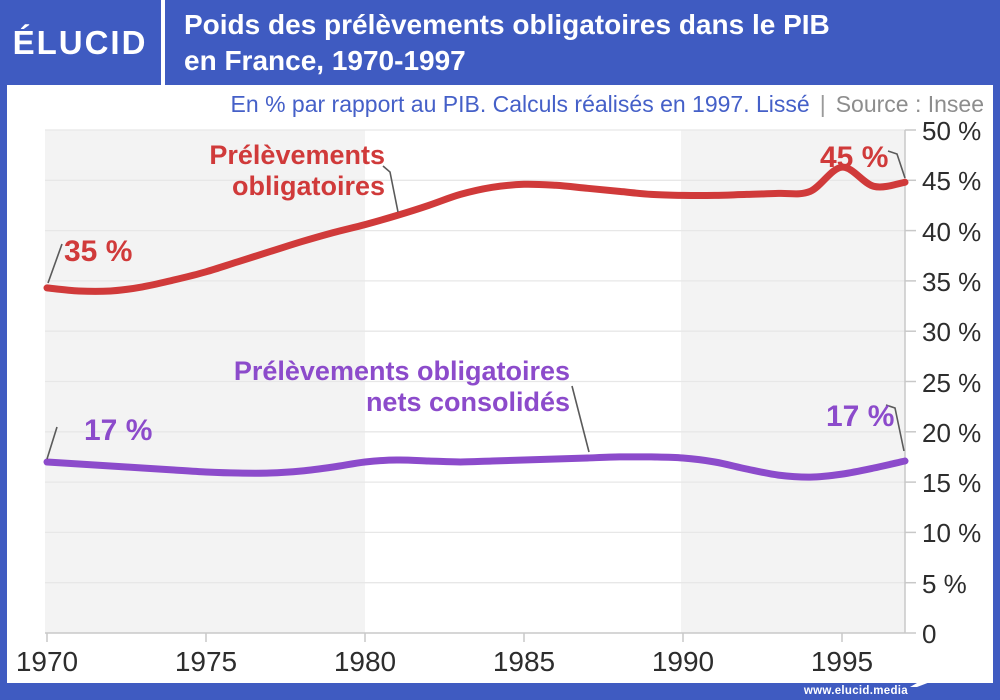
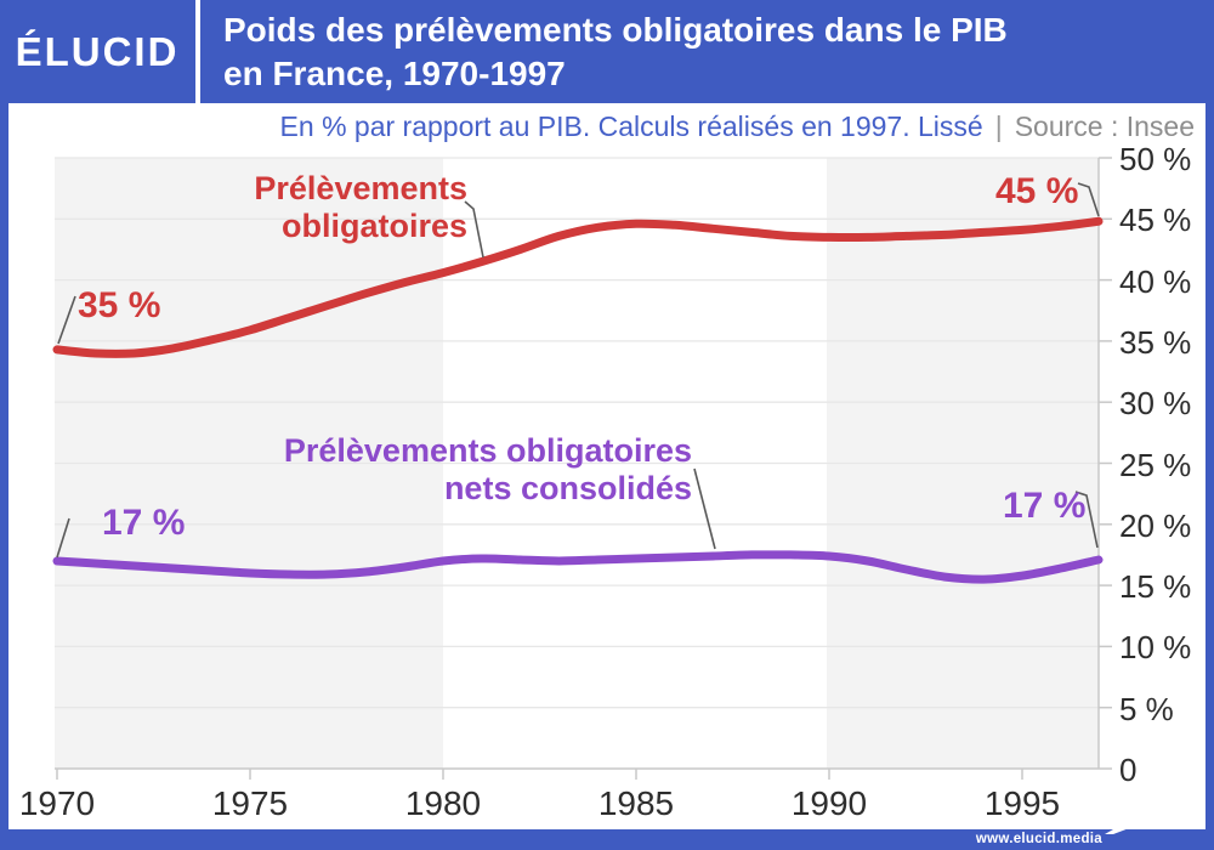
Prélèvements obligatoires/1995: 46.3% -> 44.1%
